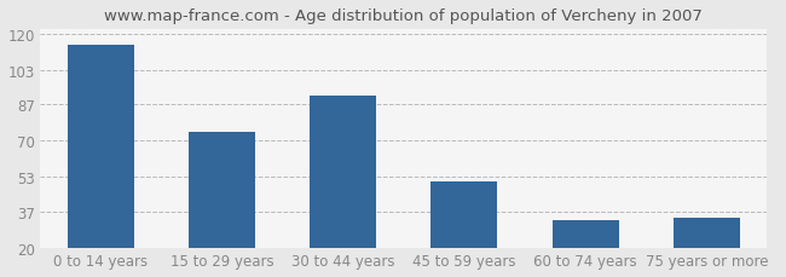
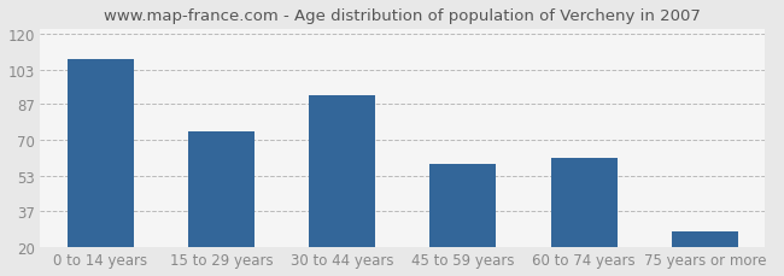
0 to 14 years: 115 -> 108
45 to 59 years: 51 -> 59
60 to 74 years: 33 -> 62
75 years or more: 34 -> 27
